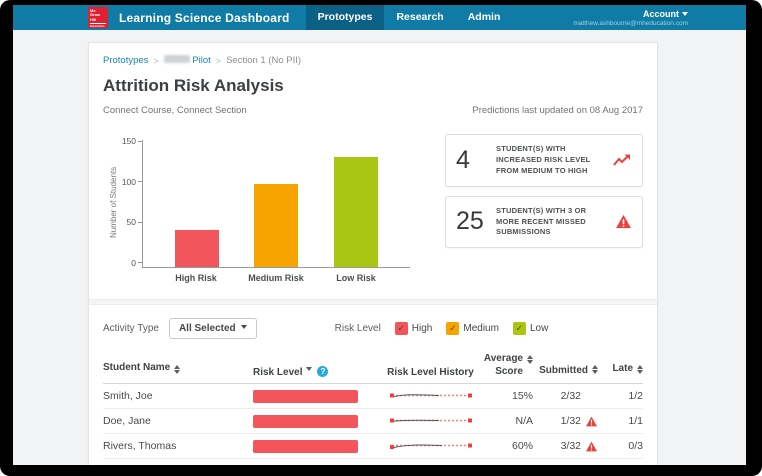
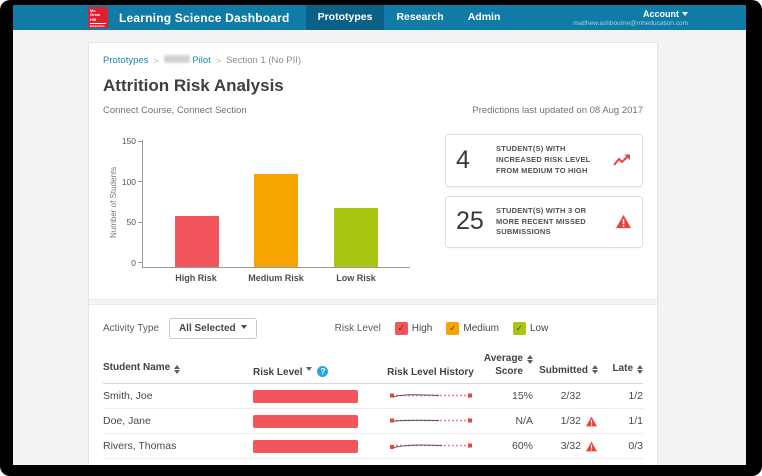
High Risk: 40 -> 60
Medium Risk: 100 -> 110
Low Risk: 130 -> 70
